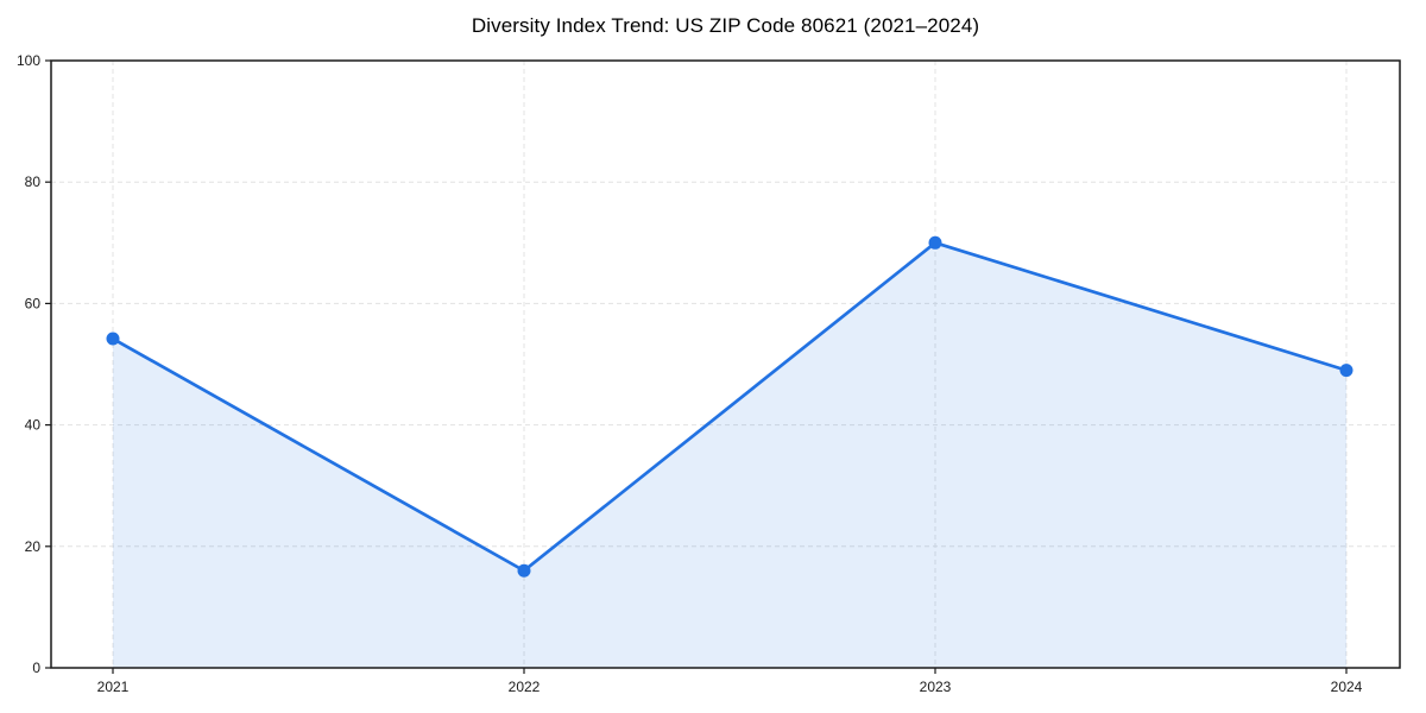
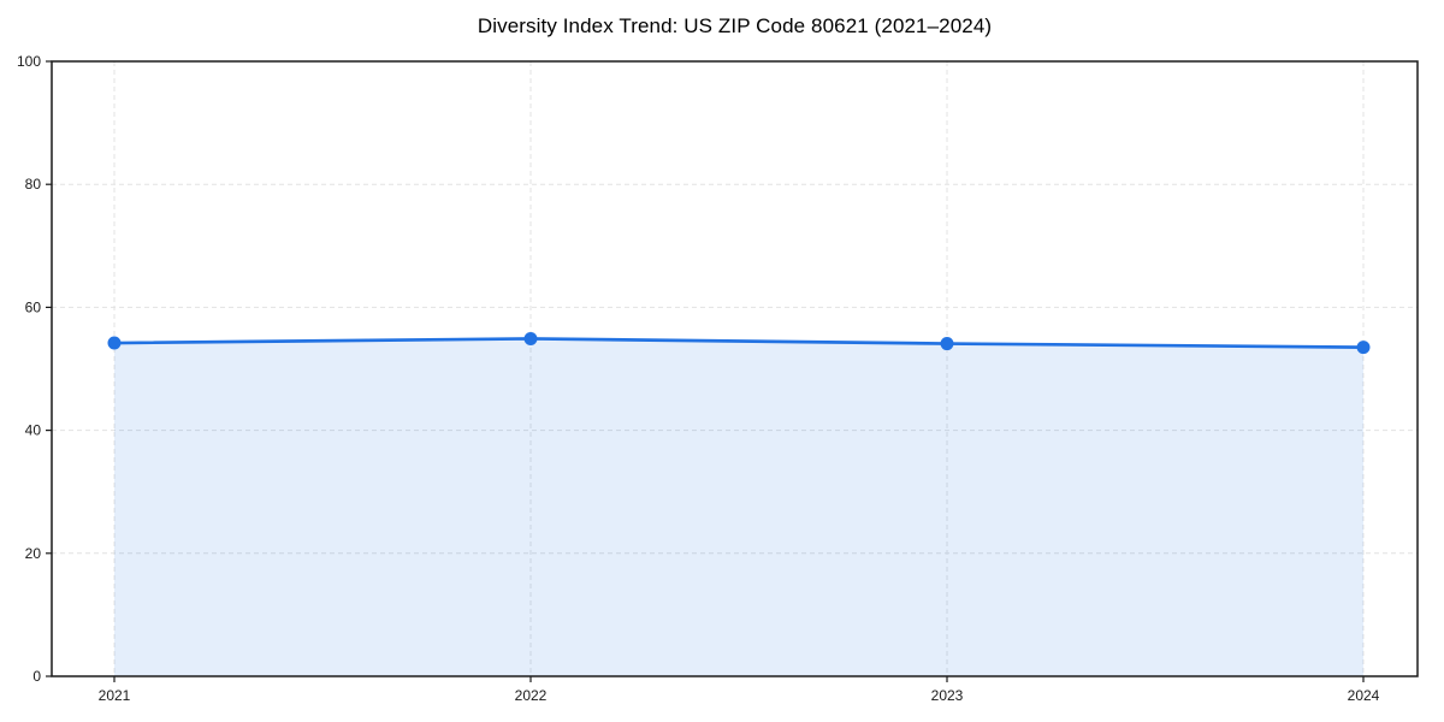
2022: 16 -> 55
2023: 70 -> 54
2024: 49 -> 54
